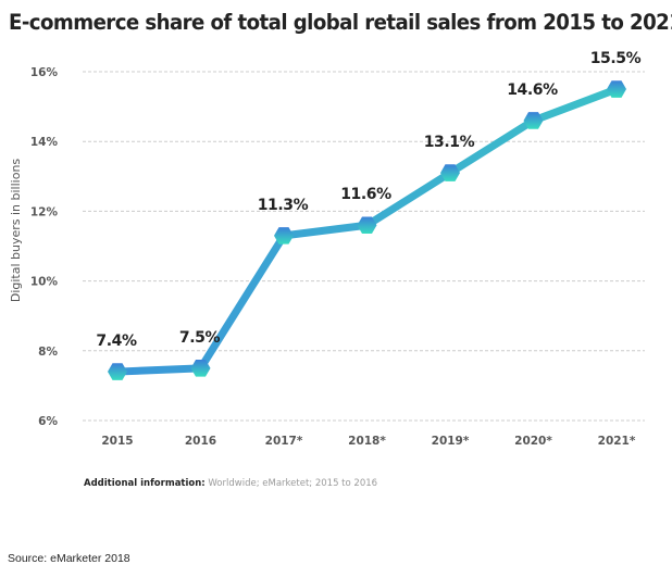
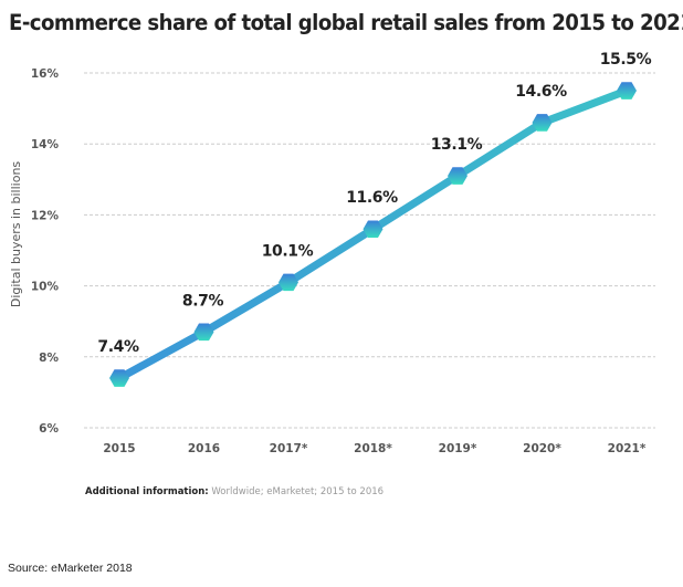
2016: 7.5% -> 8.7%
2017*: 11.3% -> 10.1%
